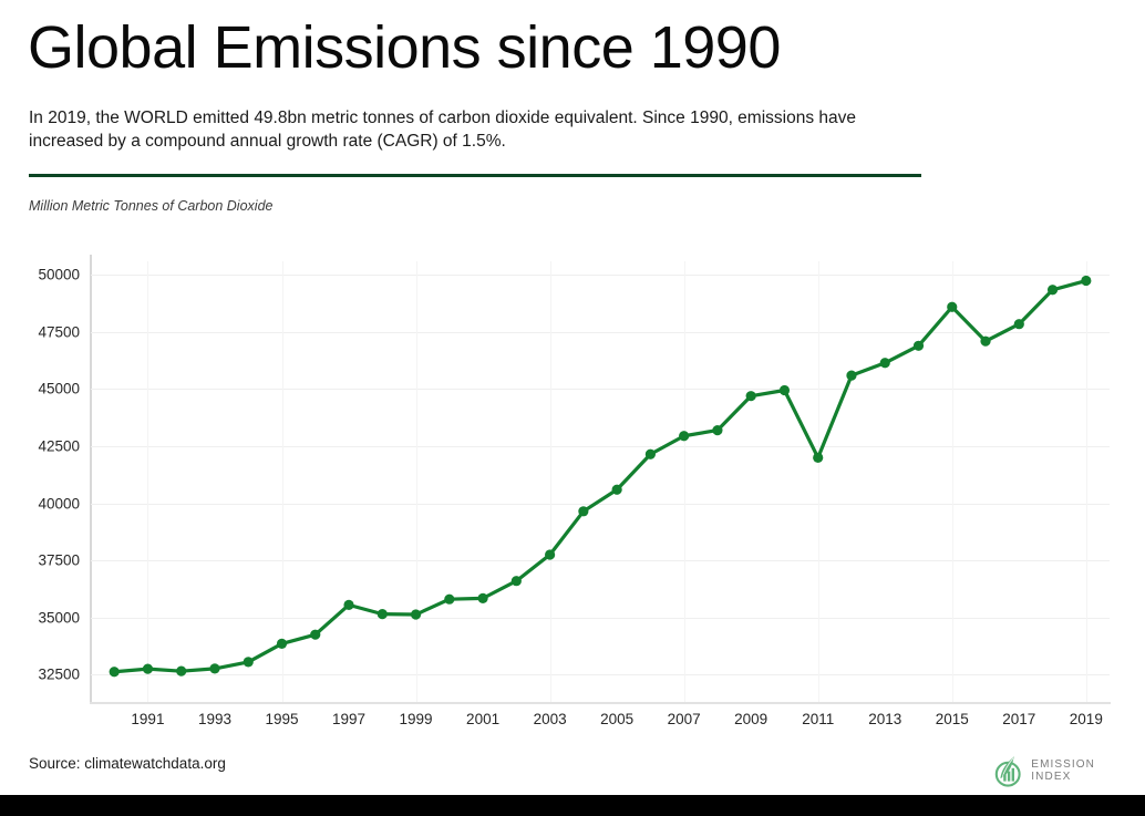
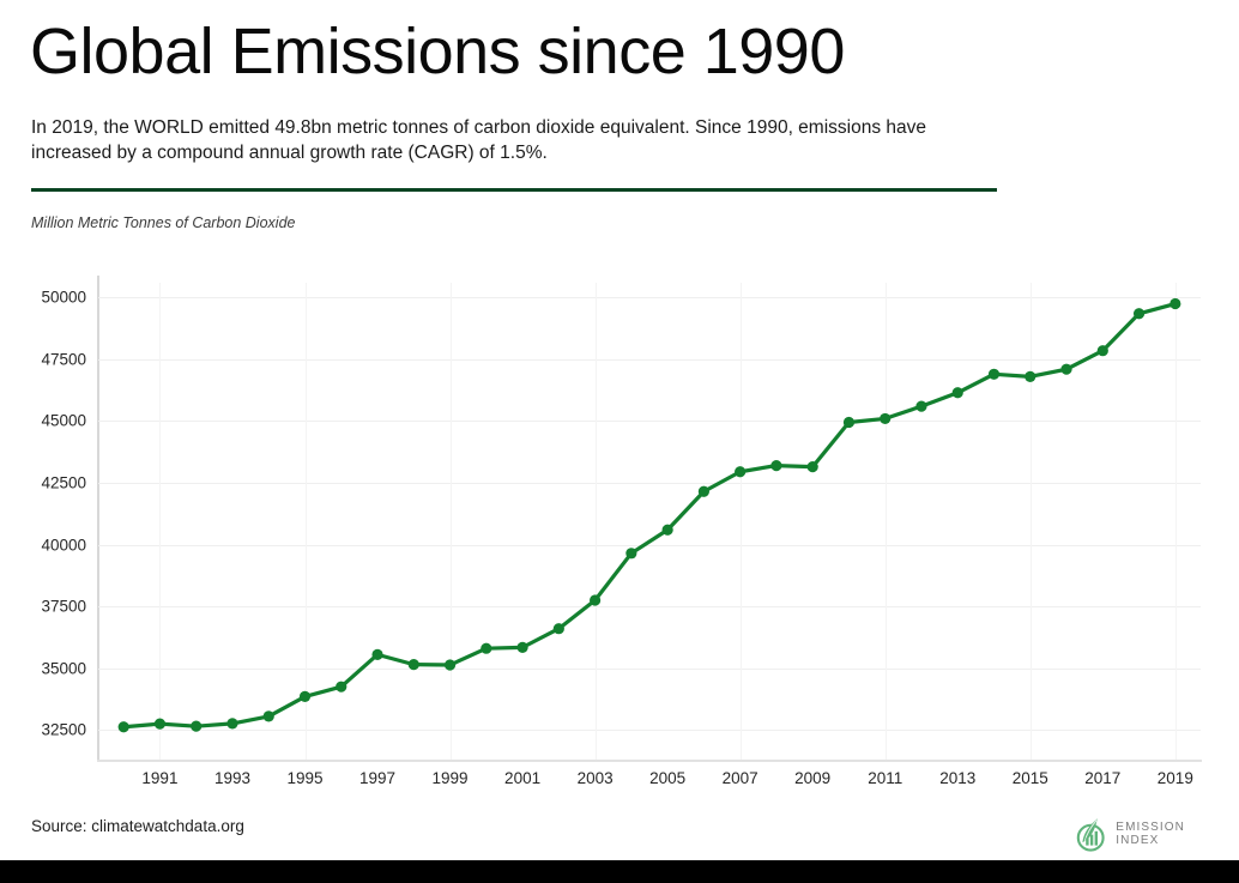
2009: 44700 -> 43200
2011: 42000 -> 45100
2015: 48600 -> 46800
